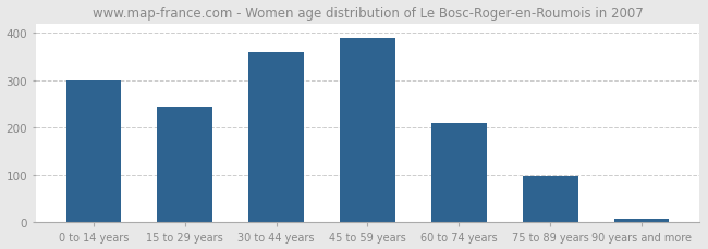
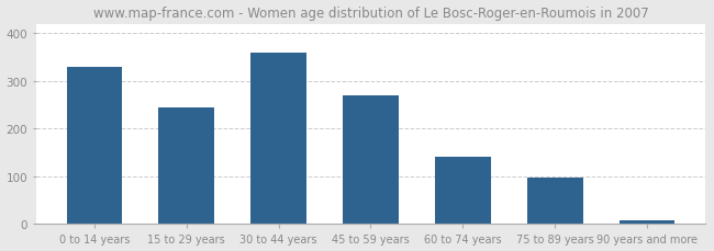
0 to 14 years: 300 -> 330
45 to 59 years: 390 -> 270
60 to 74 years: 210 -> 140
